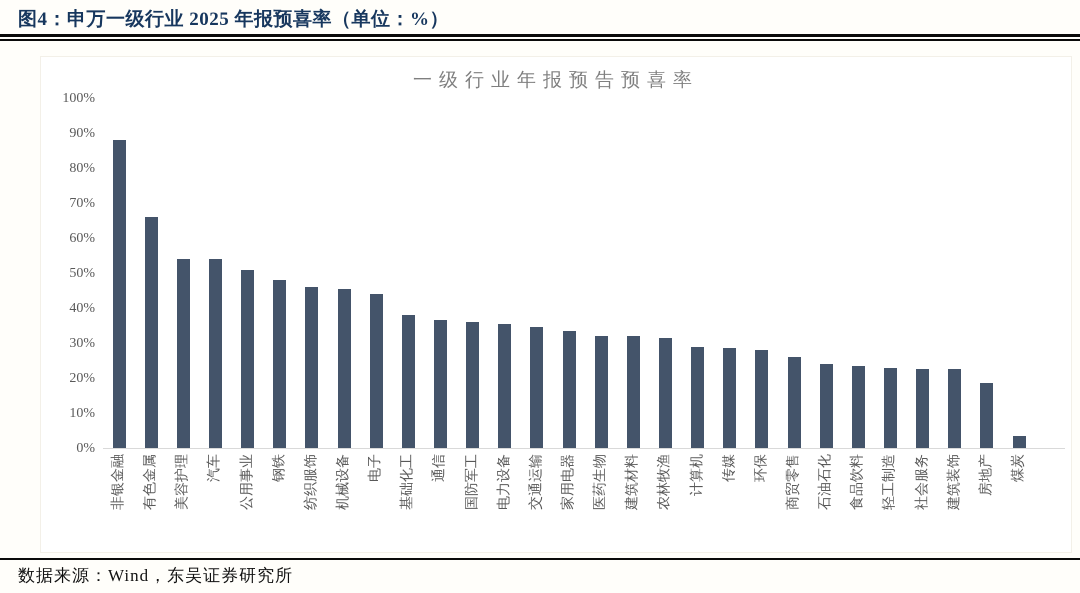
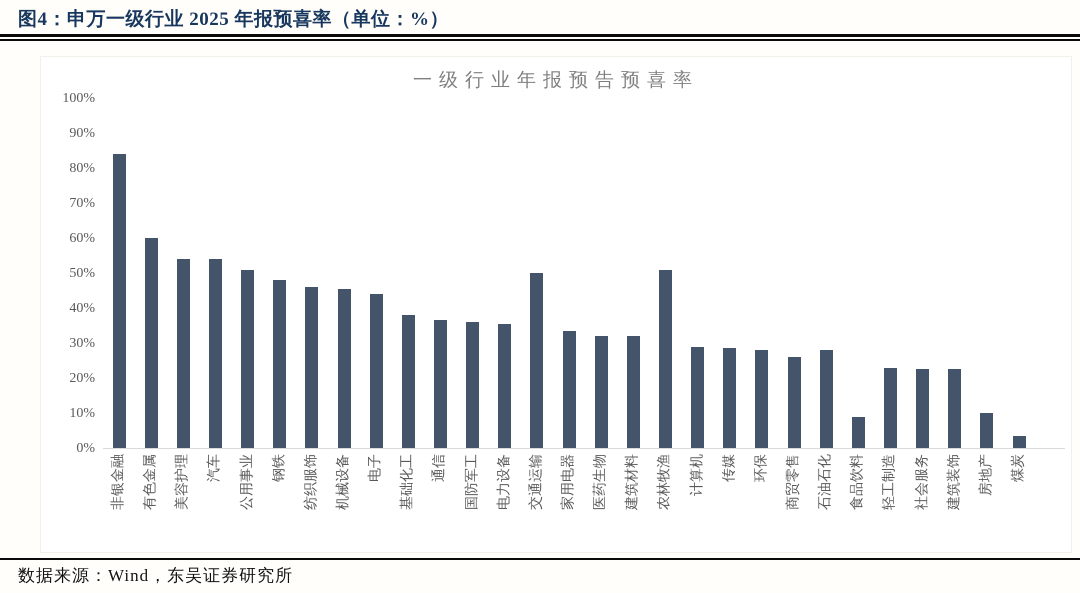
非银金融: 88% -> 84%
有色金属: 66% -> 60%
交通运输: 34% -> 50%
农林牧渔: 32% -> 51%
石油石化: 24% -> 28%
食品饮料: 24% -> 9%
房地产: 18% -> 10%
